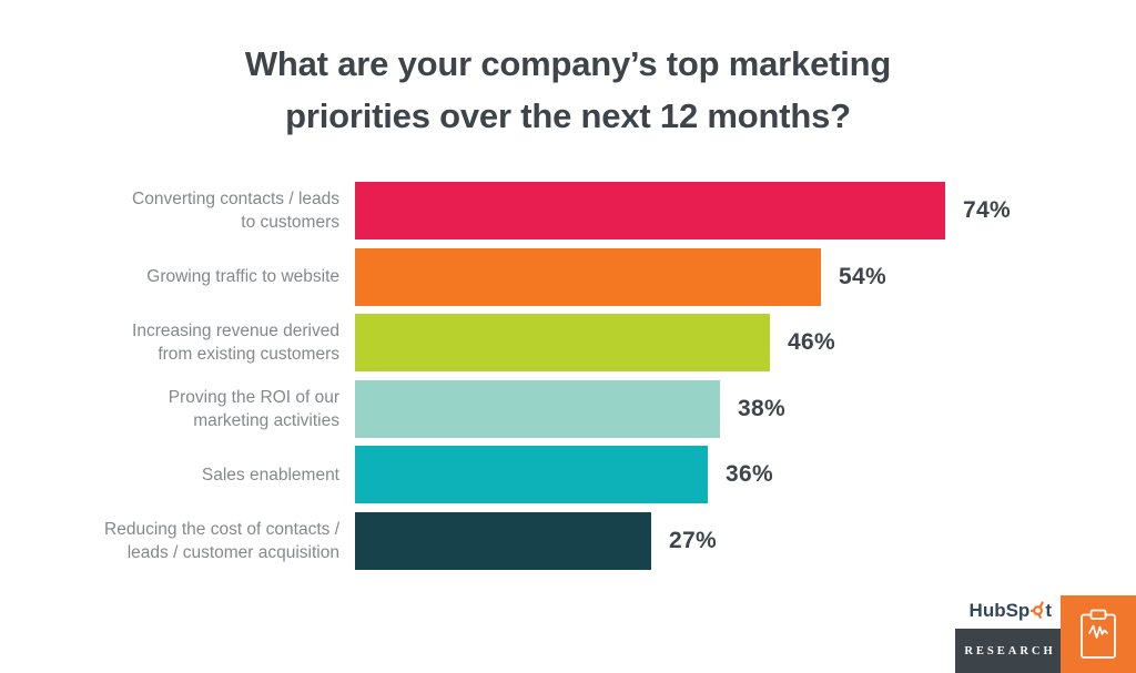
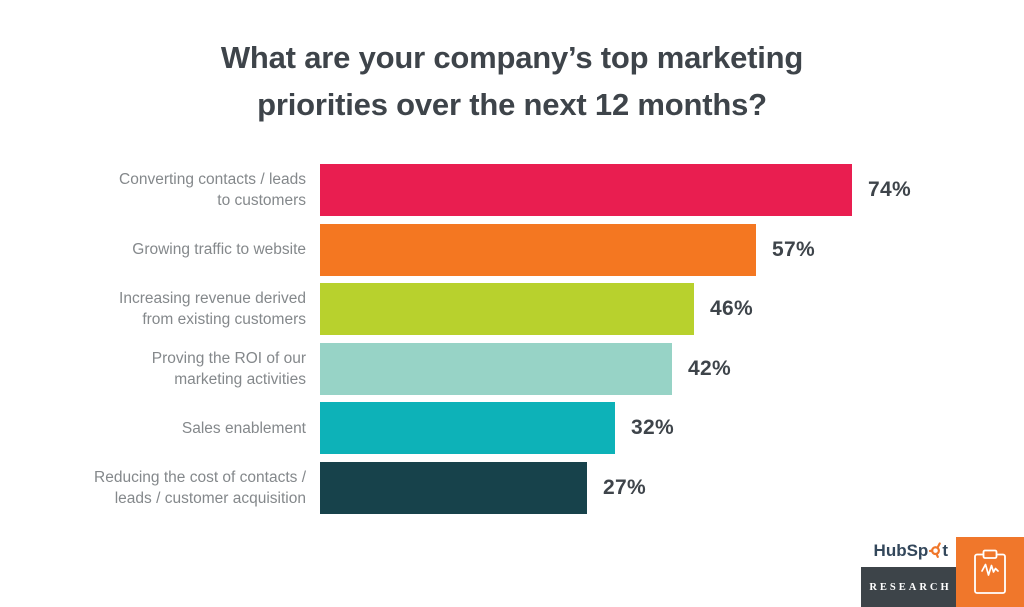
Growing traffic to website: 54% -> 57%
Proving the ROI of our marketing activities: 38% -> 42%
Sales enablement: 36% -> 32%
